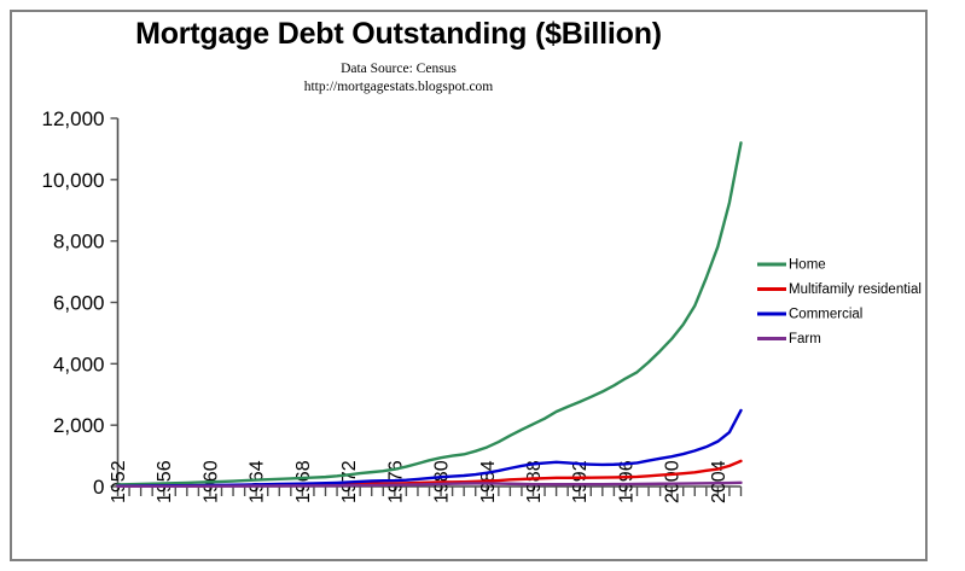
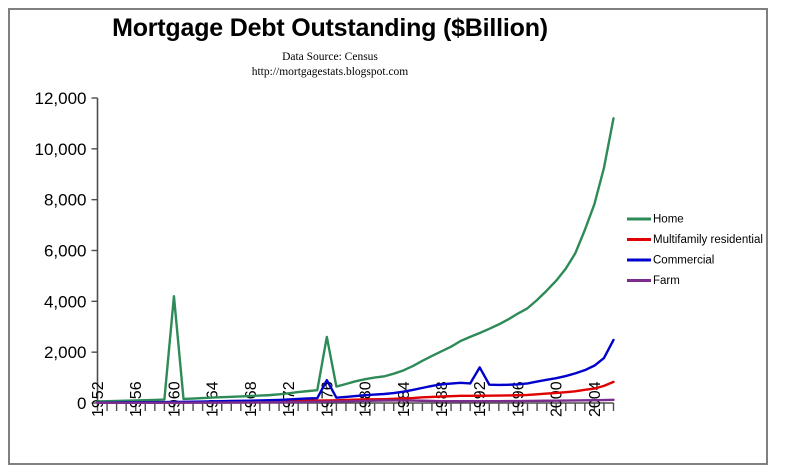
Home/1960: 100 -> 4200
Home/1976: 600 -> 2600
Commercial/1976: 200 -> 900
Commercial/1992: 700 -> 1400
